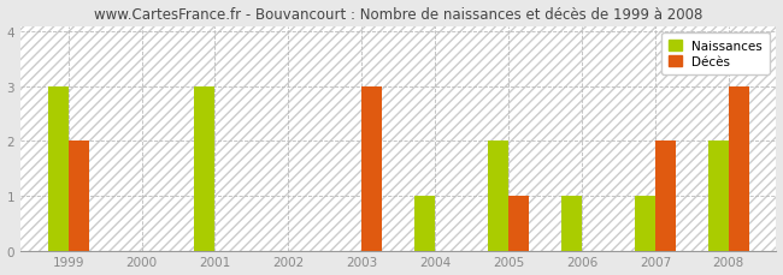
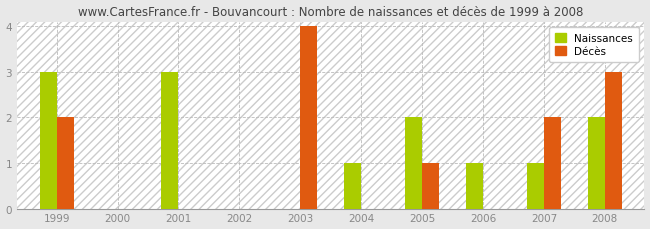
Décès/2003: 3 -> 4
